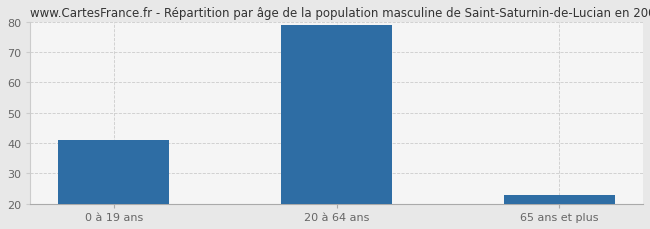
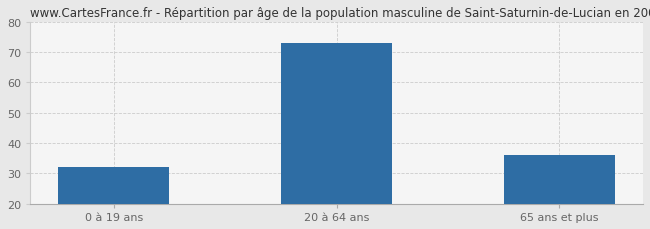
0 à 19 ans: 41 -> 32
20 à 64 ans: 79 -> 73
65 ans et plus: 23 -> 36
